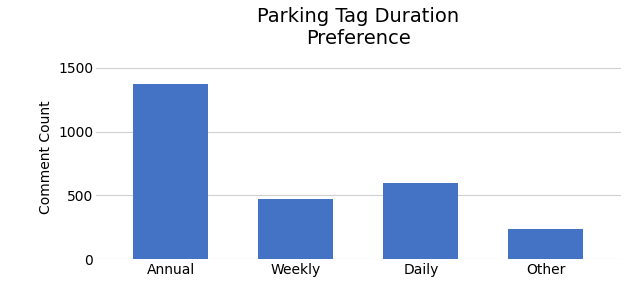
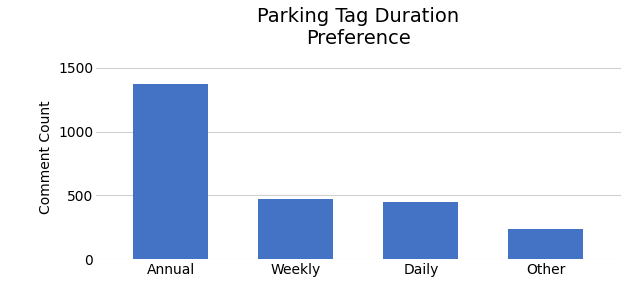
Daily: 600 -> 450
